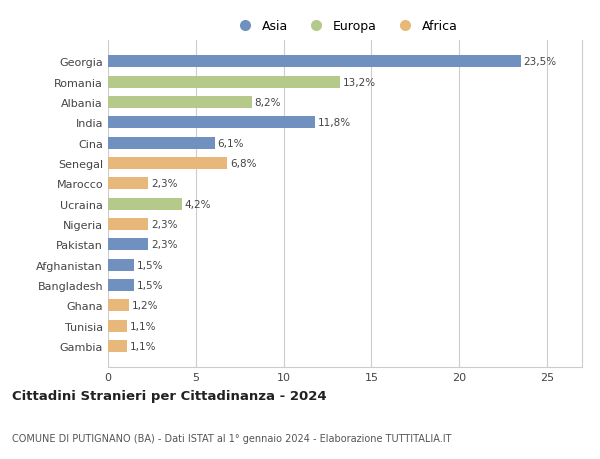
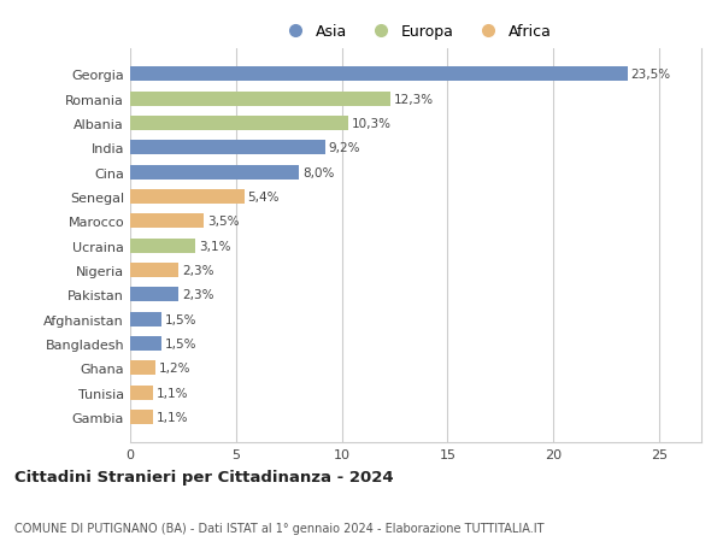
Romania: 13,2% -> 12,3%
Albania: 8,2% -> 10,3%
India: 11,8% -> 9,2%
Cina: 6,1% -> 8,0%
Senegal: 6,8% -> 5,4%
Marocco: 2,3% -> 3,5%
Ucraina: 4,2% -> 3,1%
